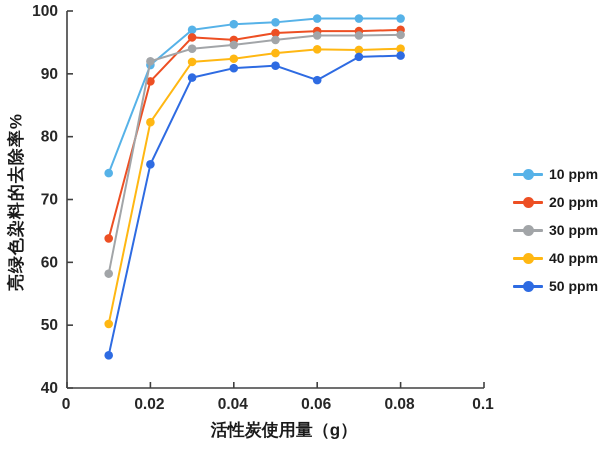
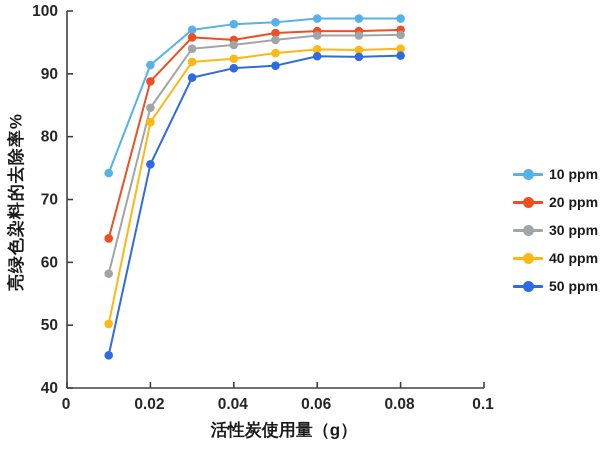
30 ppm/0.02: 92 -> 85
50 ppm/0.06: 89 -> 93
